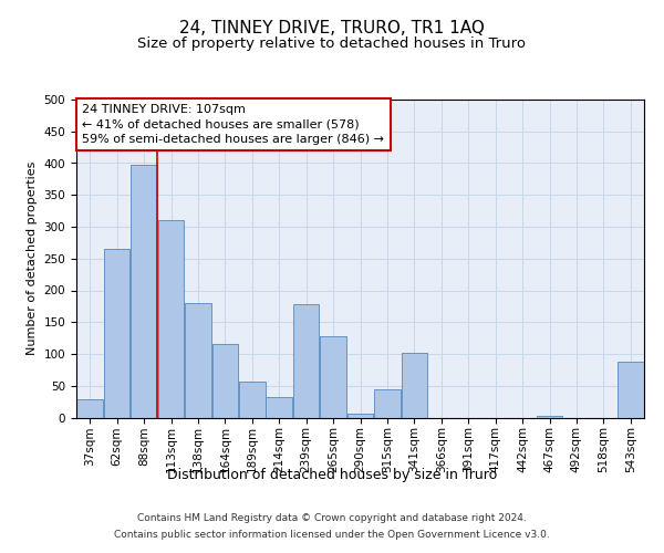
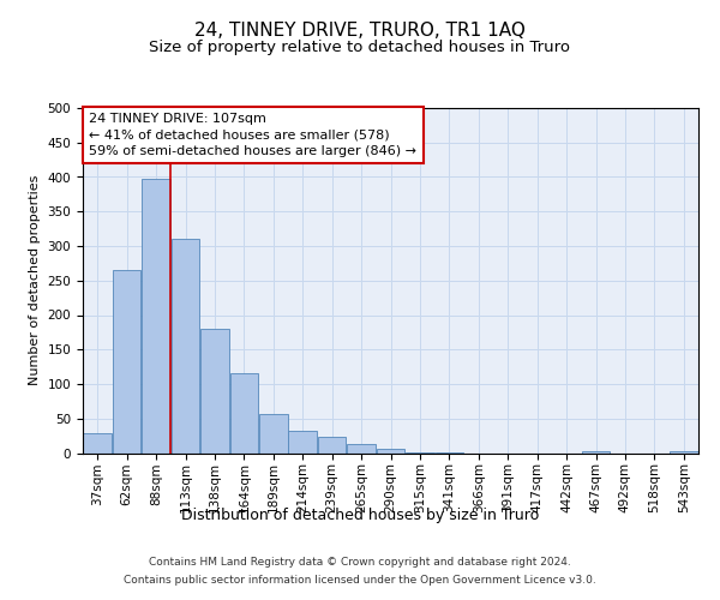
239sqm: 178 -> 23
265sqm: 128 -> 13
315sqm: 44 -> 1
341sqm: 102 -> 1
543sqm: 88 -> 2
